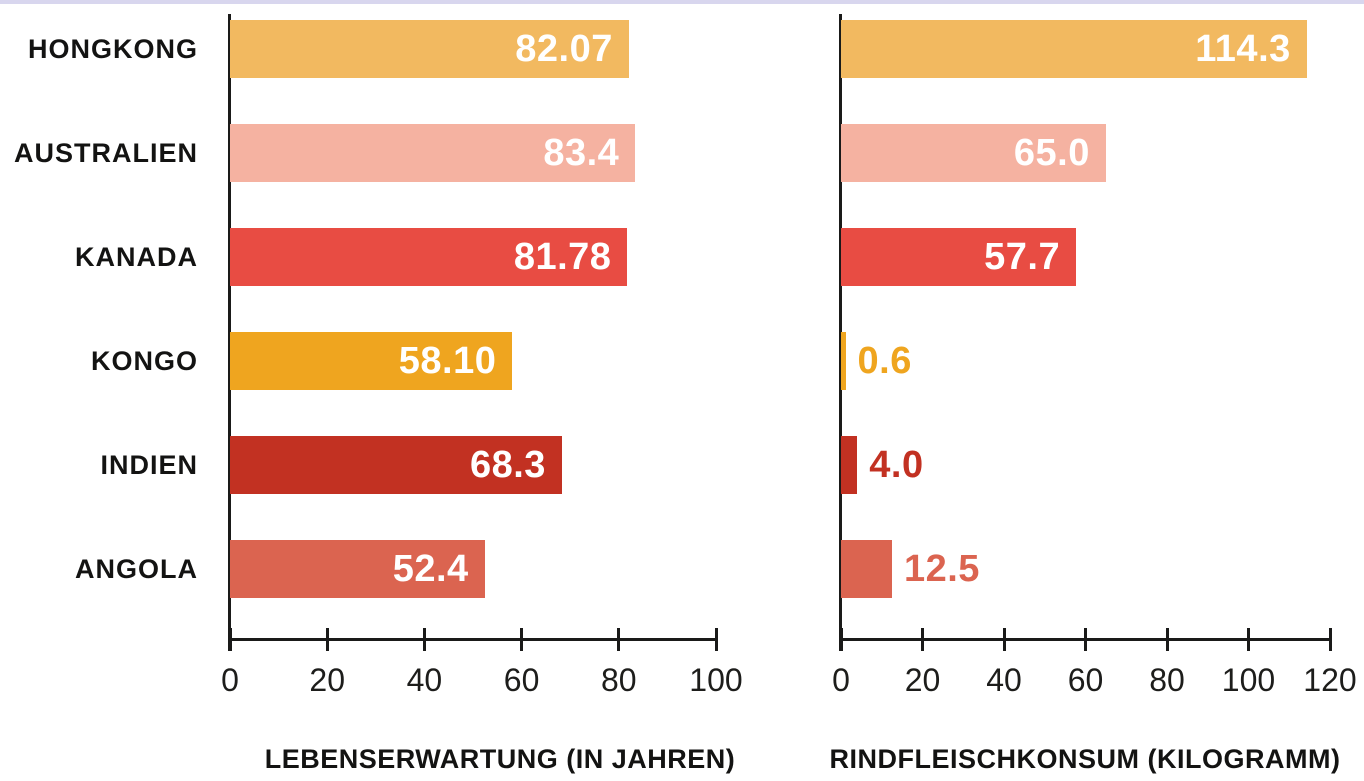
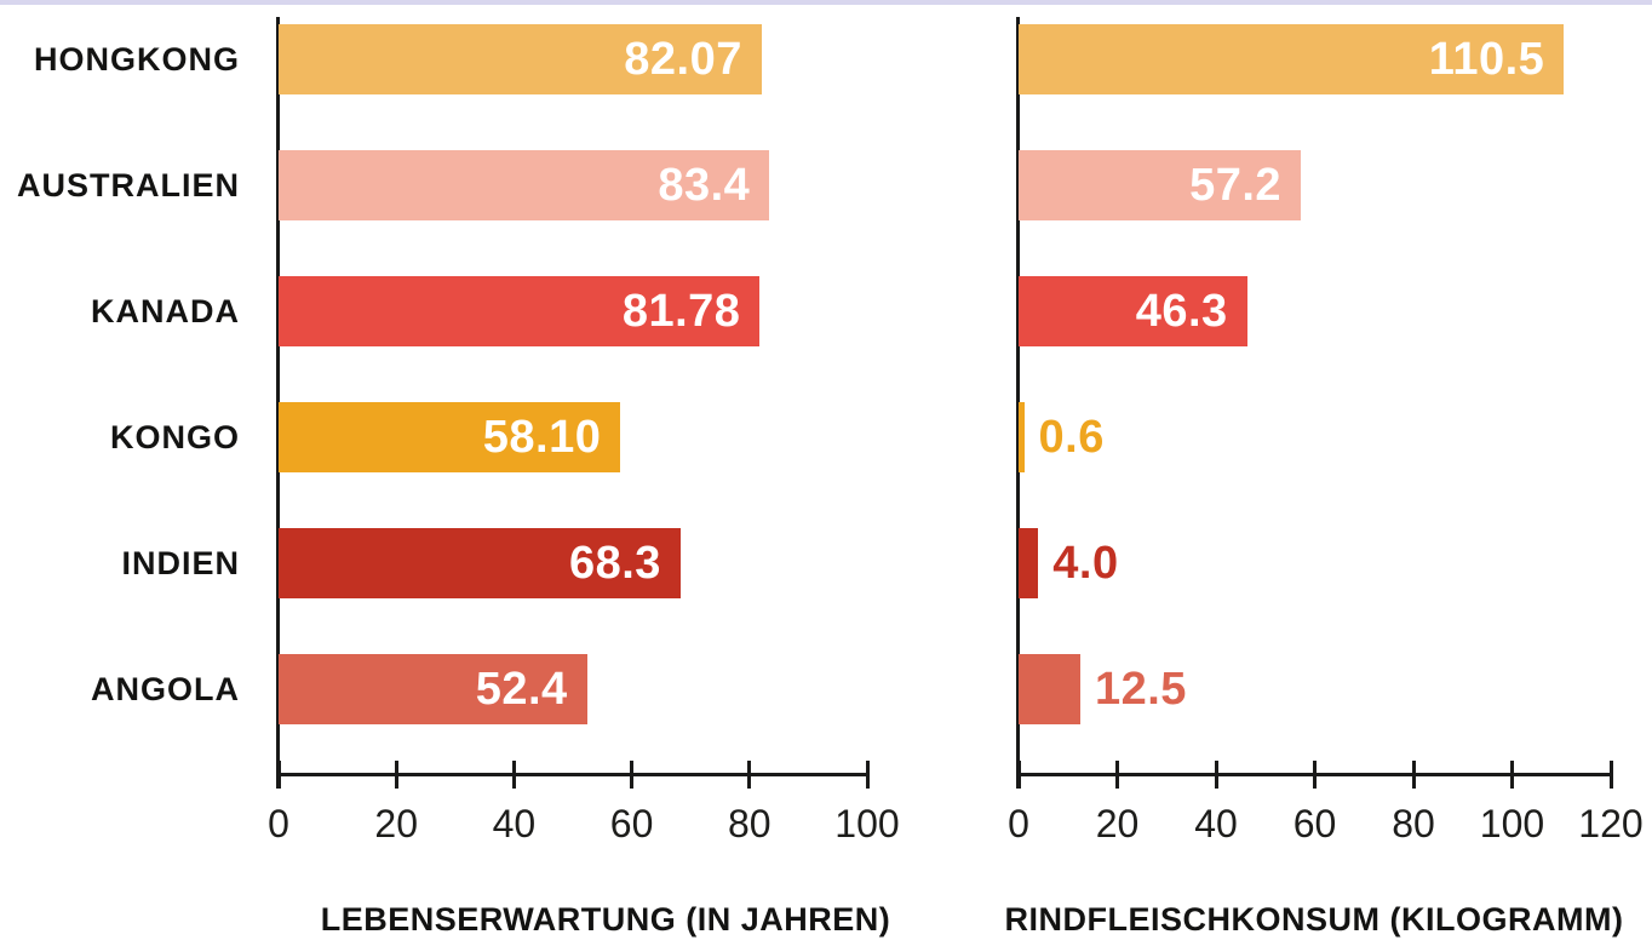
RINDFLEISCHKONSUM (KILOGRAMM)/HONGKONG: 114.3 -> 110.5
RINDFLEISCHKONSUM (KILOGRAMM)/AUSTRALIEN: 65.0 -> 57.2
RINDFLEISCHKONSUM (KILOGRAMM)/KANADA: 57.7 -> 46.3
